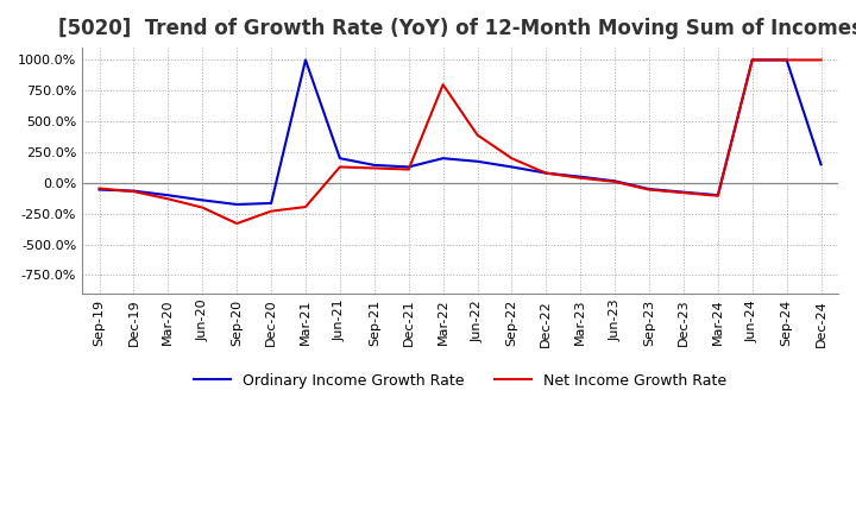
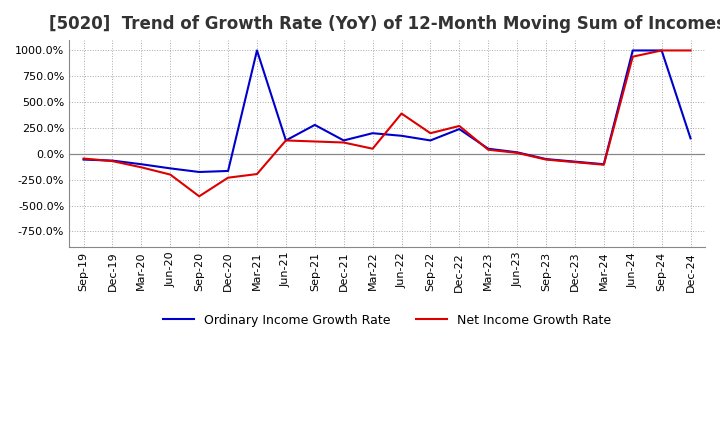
Net Income Growth Rate/Sep-20: -330% -> -410%
Ordinary Income Growth Rate/Jun-21: 200% -> 130%
Ordinary Income Growth Rate/Sep-21: 140% -> 280%
Net Income Growth Rate/Mar-22: 800% -> 50%
Ordinary Income Growth Rate/Dec-22: 80% -> 240%
Net Income Growth Rate/Dec-22: 80% -> 270%
Net Income Growth Rate/Jun-24: 1000% -> 940%
